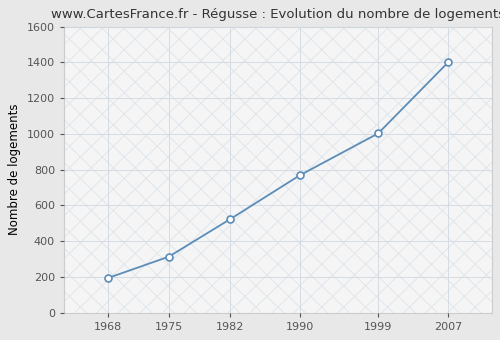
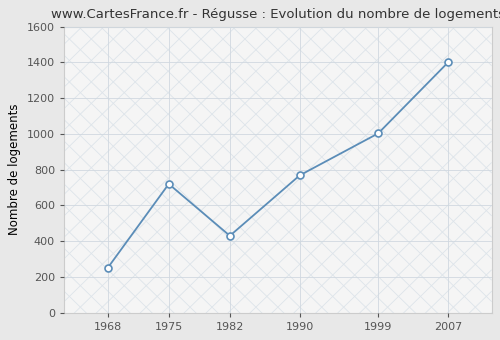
1968: 190 -> 250
1975: 310 -> 720
1982: 520 -> 430
